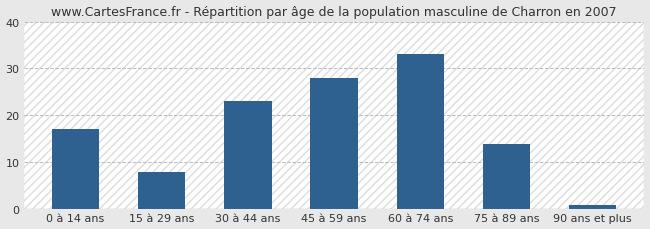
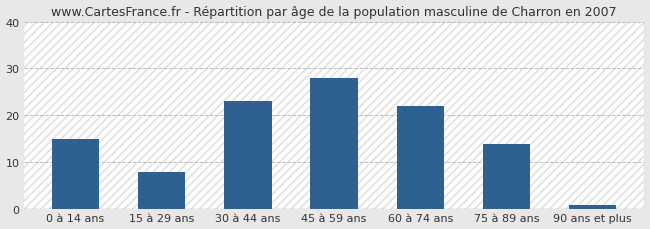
0 à 14 ans: 17 -> 15
60 à 74 ans: 33 -> 22
